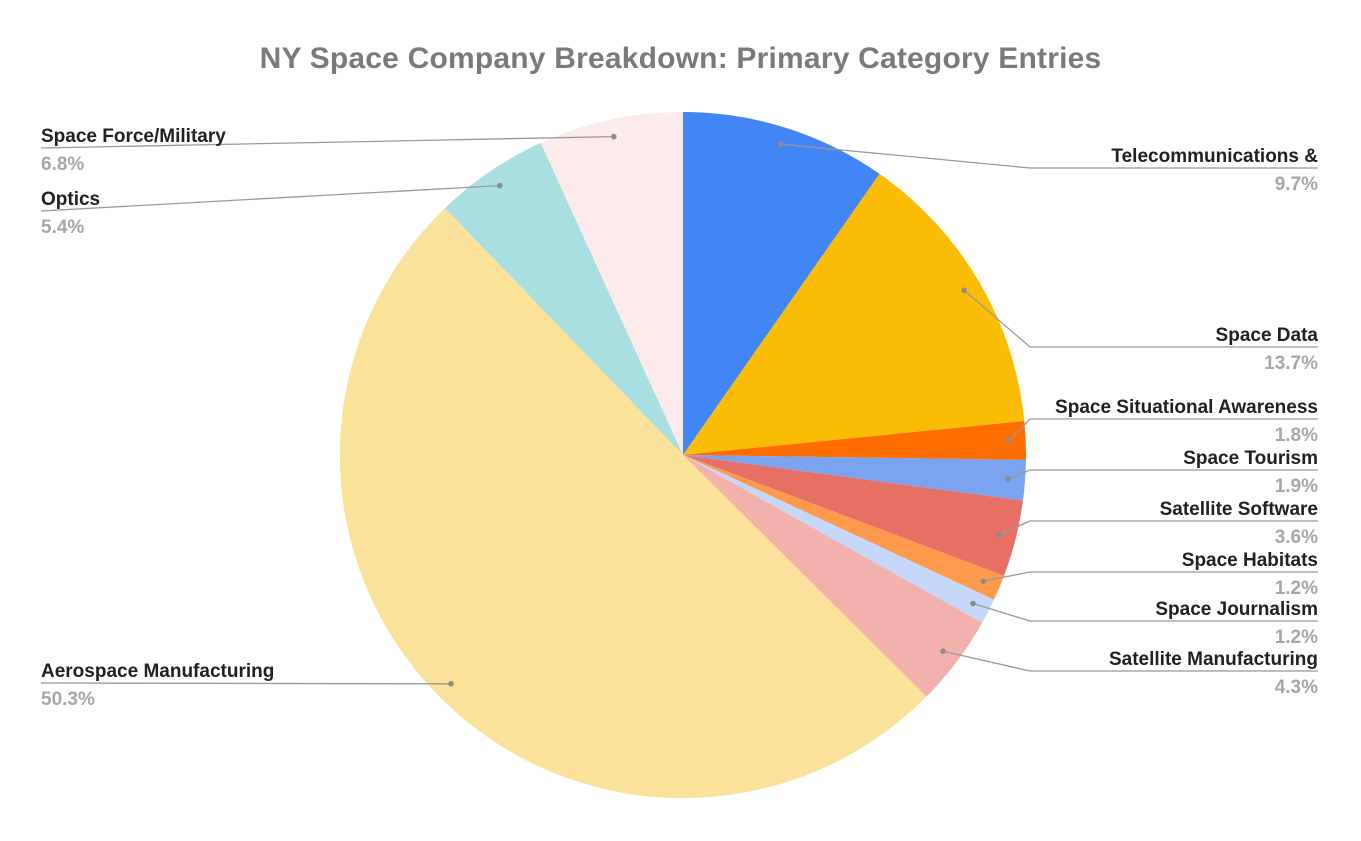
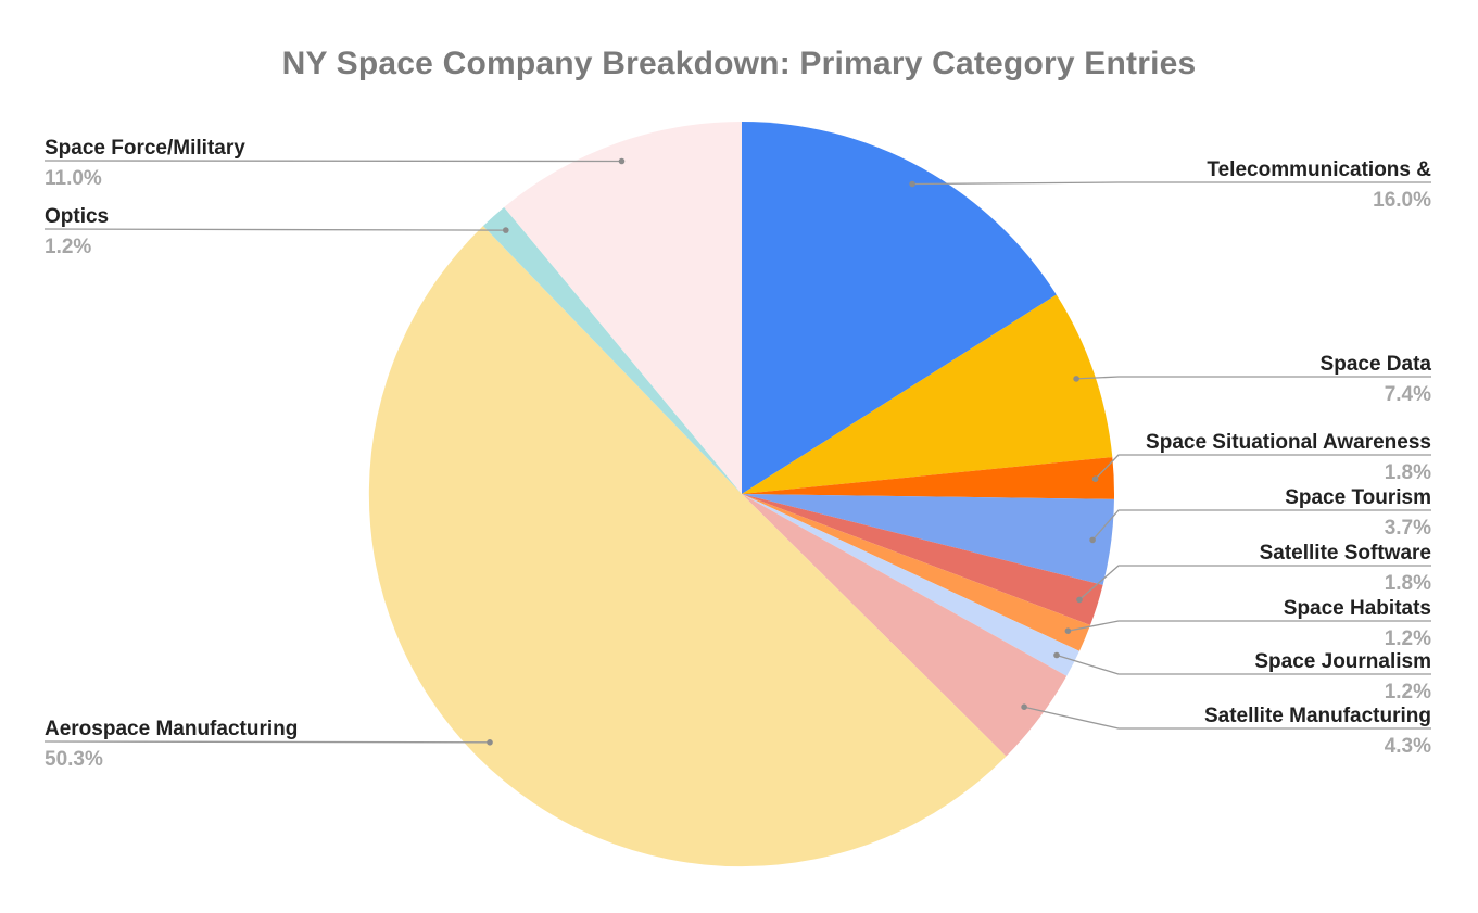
Telecommunications &: 9.7% -> 16.0%
Space Data: 13.7% -> 7.4%
Space Tourism: 1.9% -> 3.7%
Satellite Software: 3.6% -> 1.8%
Optics: 5.4% -> 1.2%
Space Force/Military: 6.8% -> 11.0%
